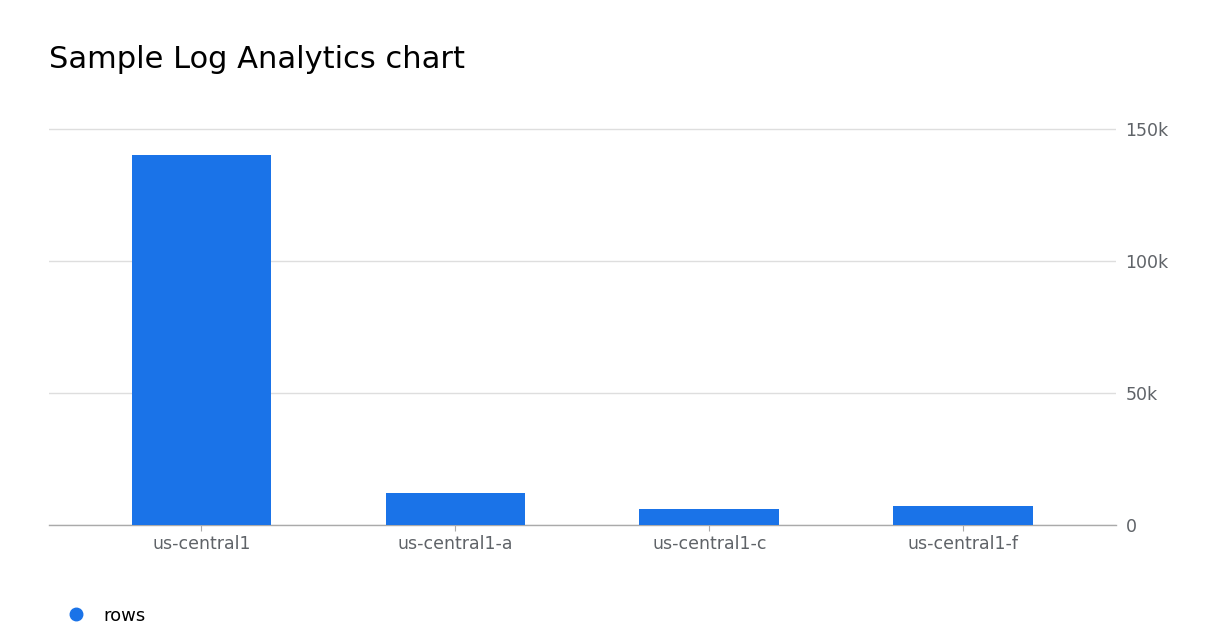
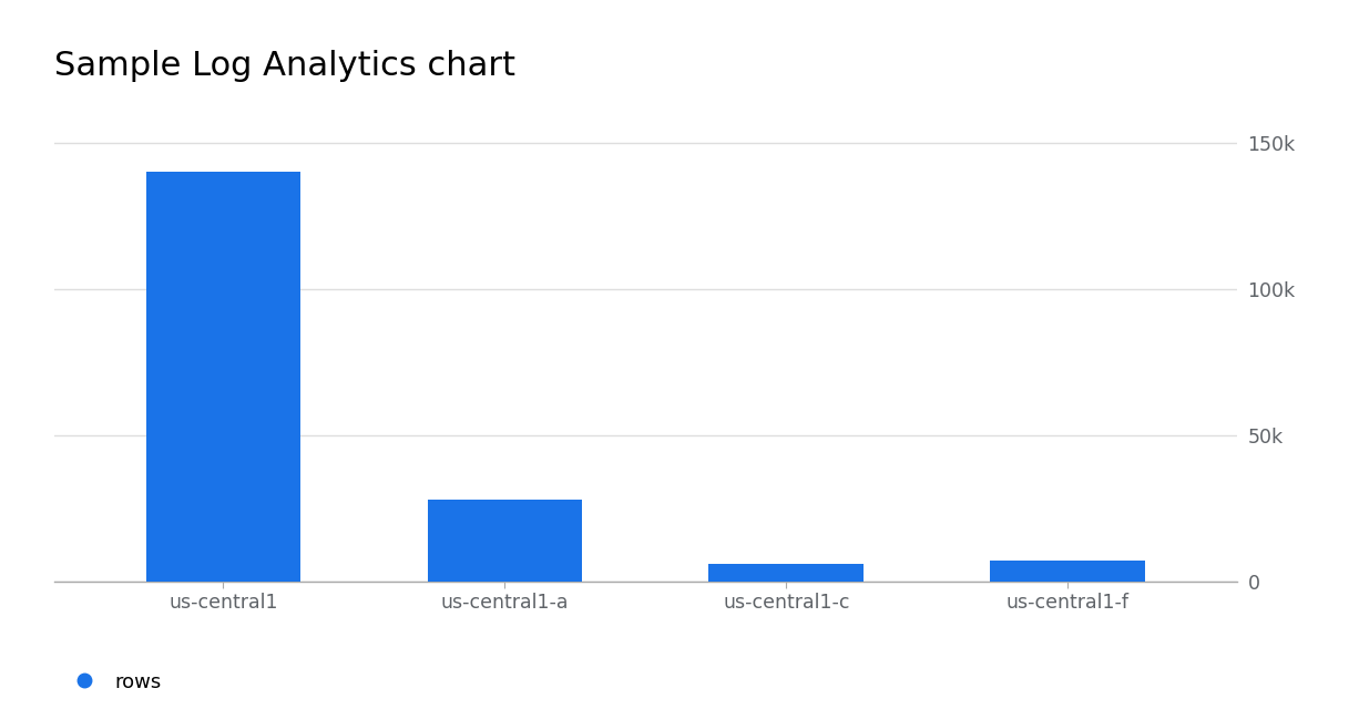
us-central1-a: 12k -> 28k
